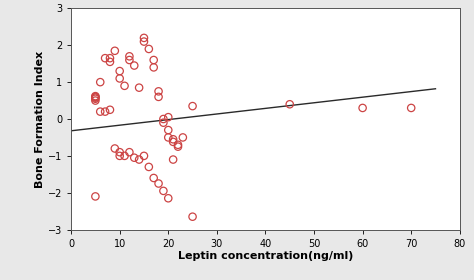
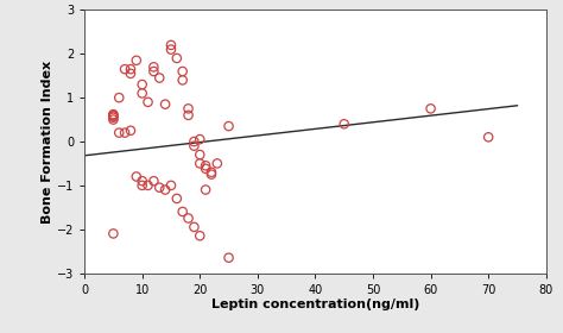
60: 0.30 -> 0.75
70: 0.30 -> 0.10
